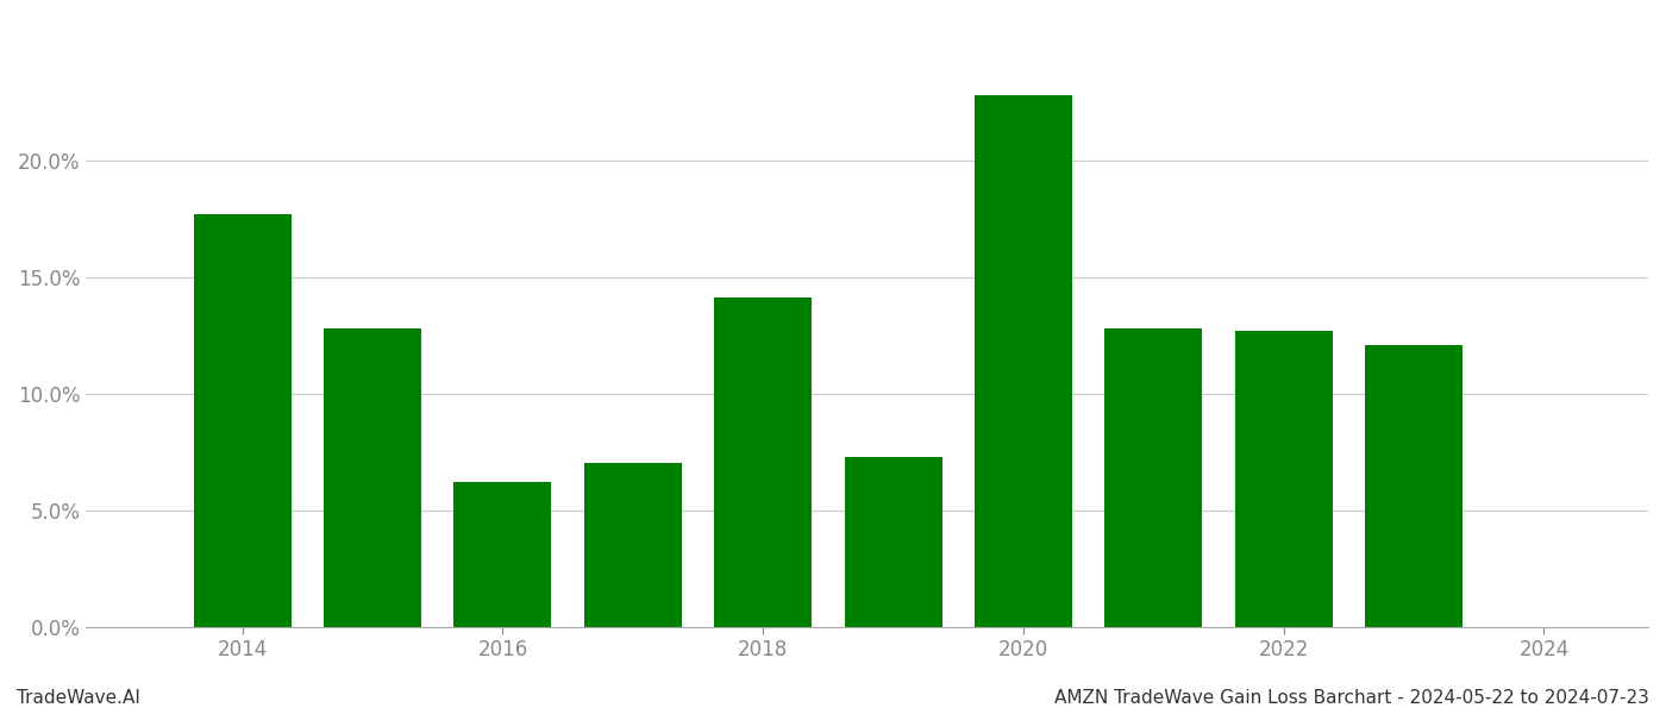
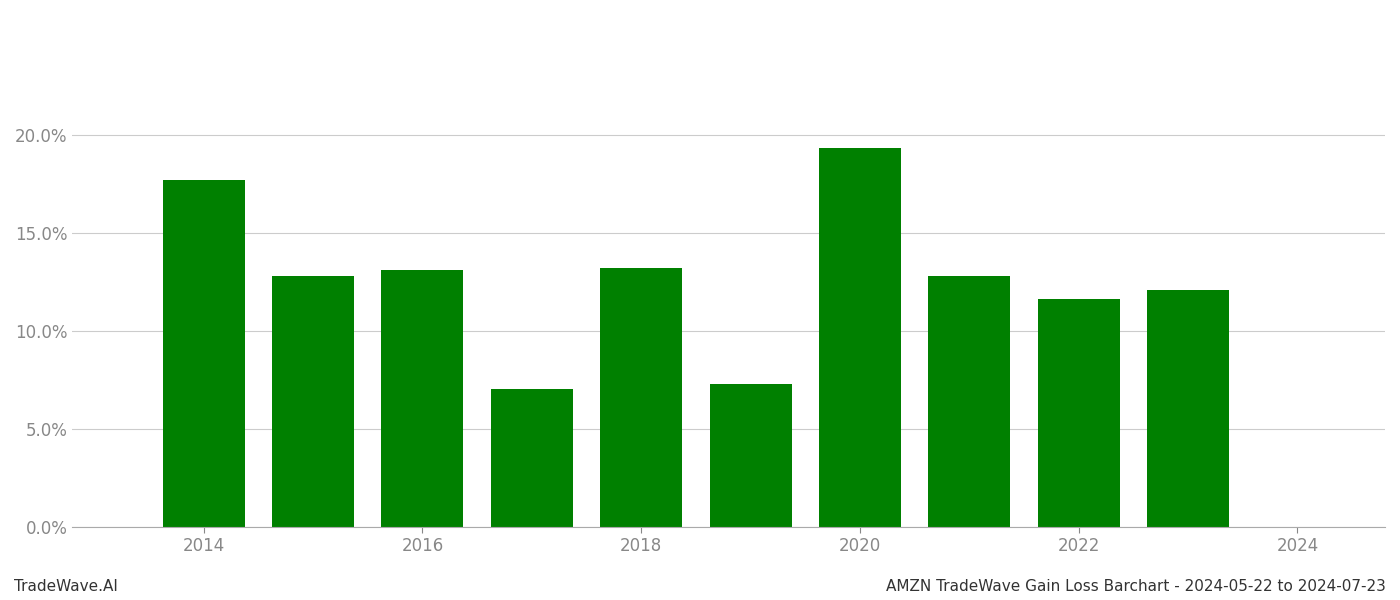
2016: 6.2% -> 13.1%
2018: 14.1% -> 13.2%
2020: 22.8% -> 19.3%
2022: 12.7% -> 11.6%
